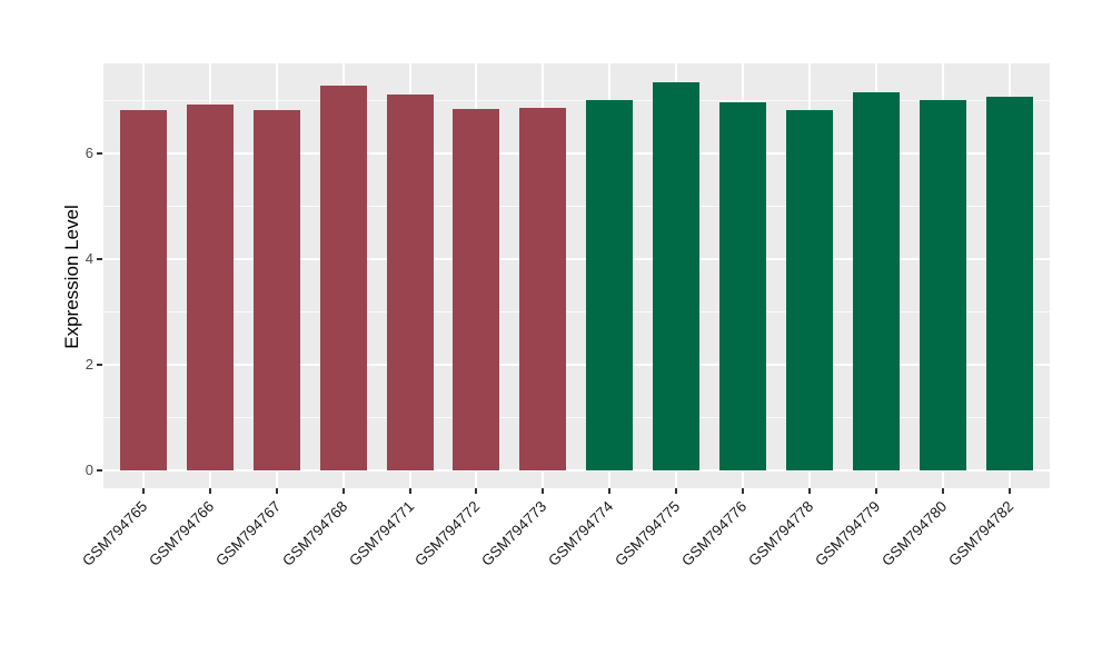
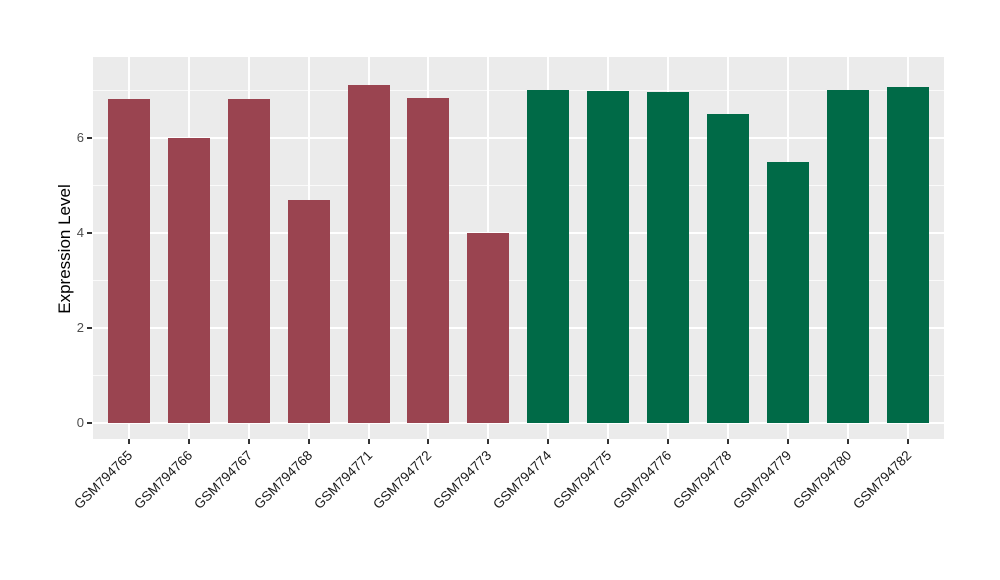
GSM794766: 6.9 -> 6.0
GSM794768: 7.3 -> 4.7
GSM794773: 6.9 -> 4.0
GSM794775: 7.3 -> 7.0
GSM794778: 6.8 -> 6.5
GSM794779: 7.2 -> 5.5
